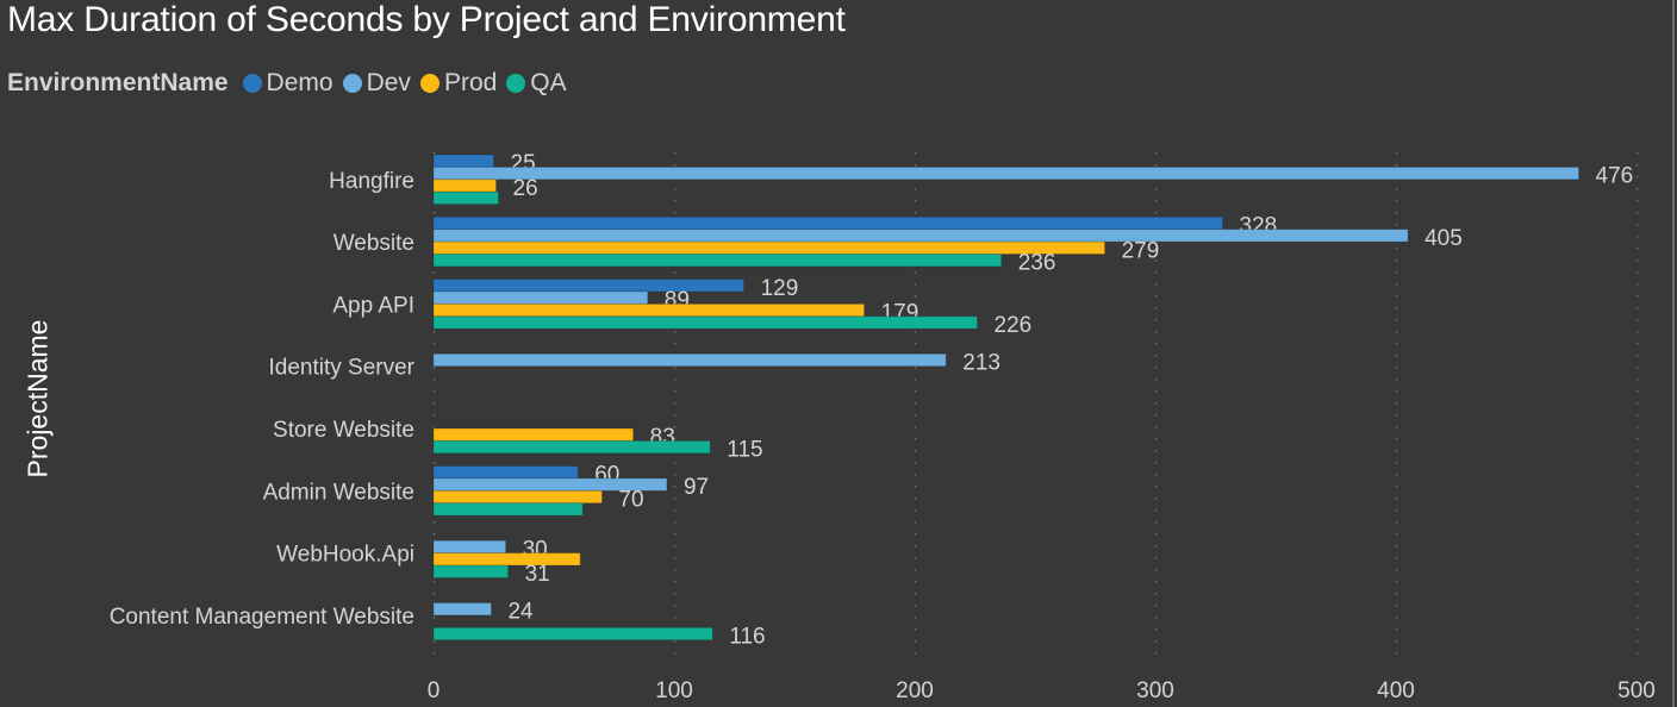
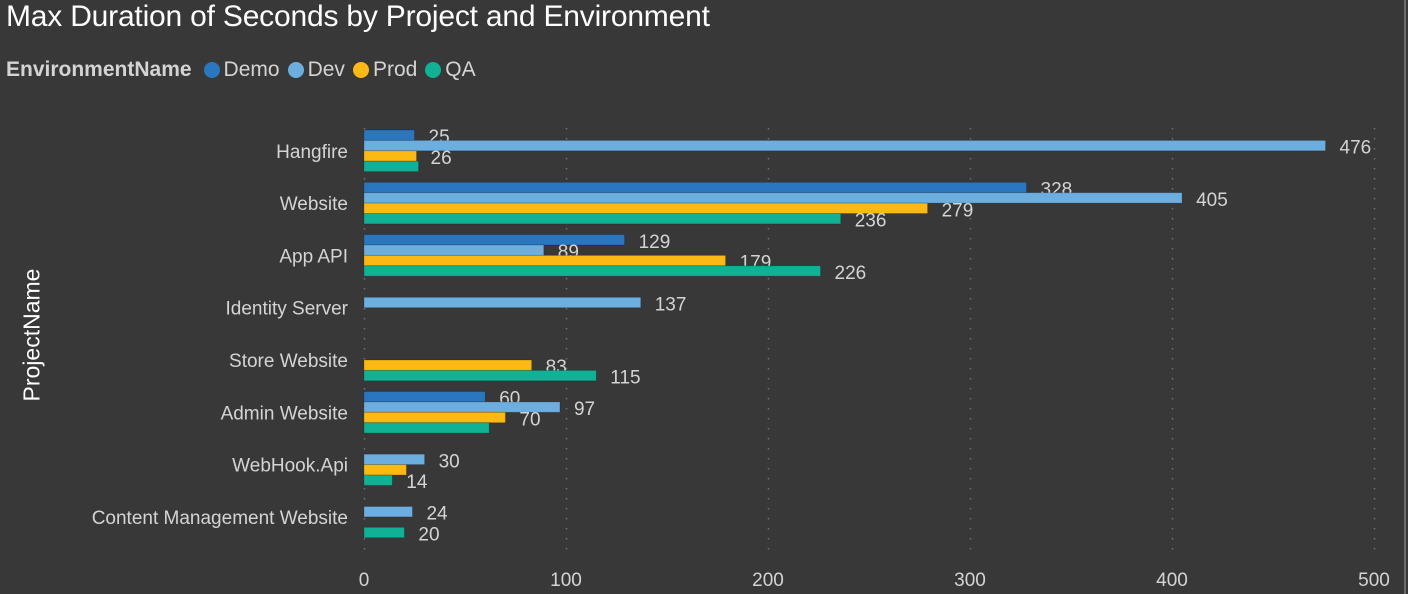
Dev/Identity Server: 213 -> 137
Prod/WebHook.Api: 61 -> 21
QA/WebHook.Api: 31 -> 14
QA/Content Management Website: 116 -> 20
